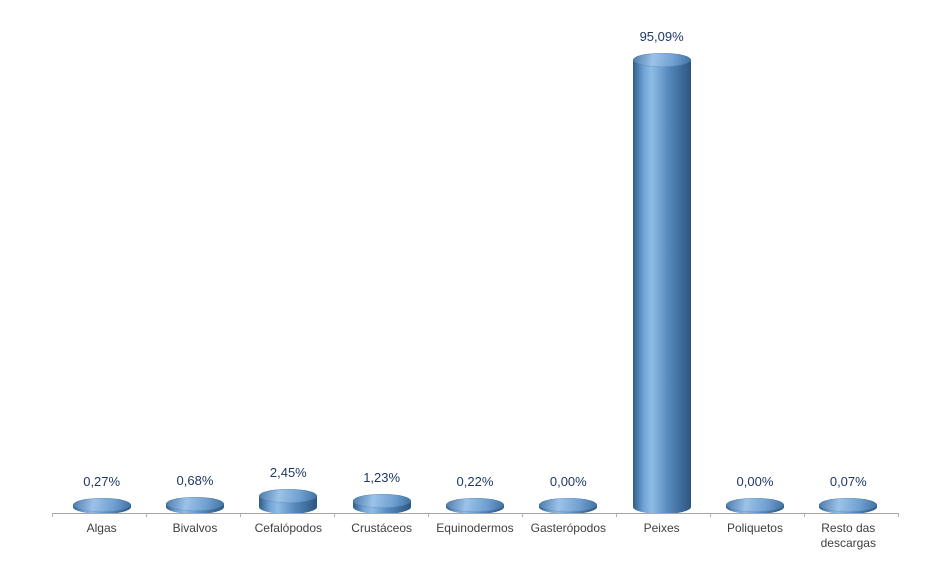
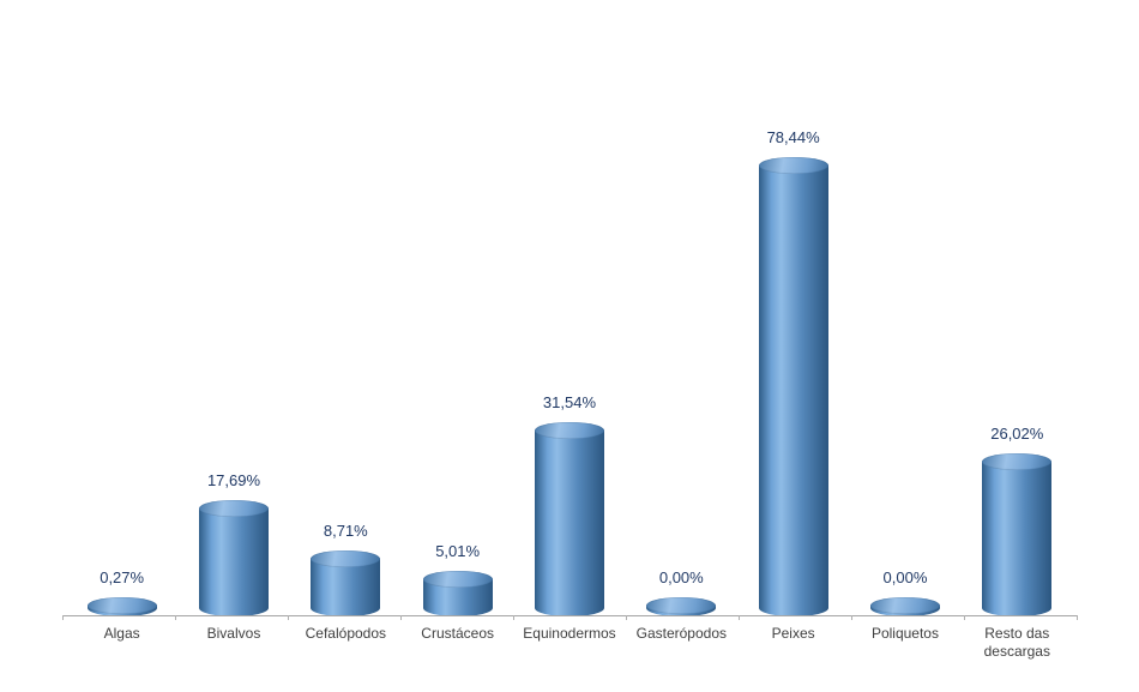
Bivalvos: 0,68% -> 17,69%
Cefalópodos: 2,45% -> 8,71%
Crustáceos: 1,23% -> 5,01%
Equinodermos: 0,22% -> 31,54%
Peixes: 95,09% -> 78,44%
Resto das descargas: 0,07% -> 26,02%
